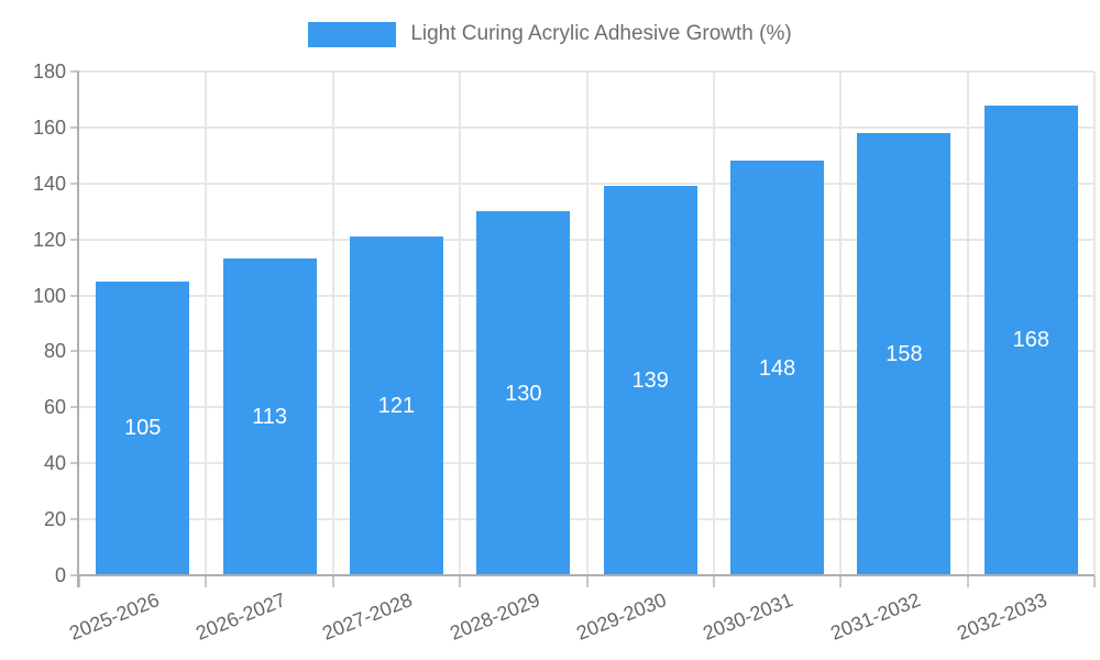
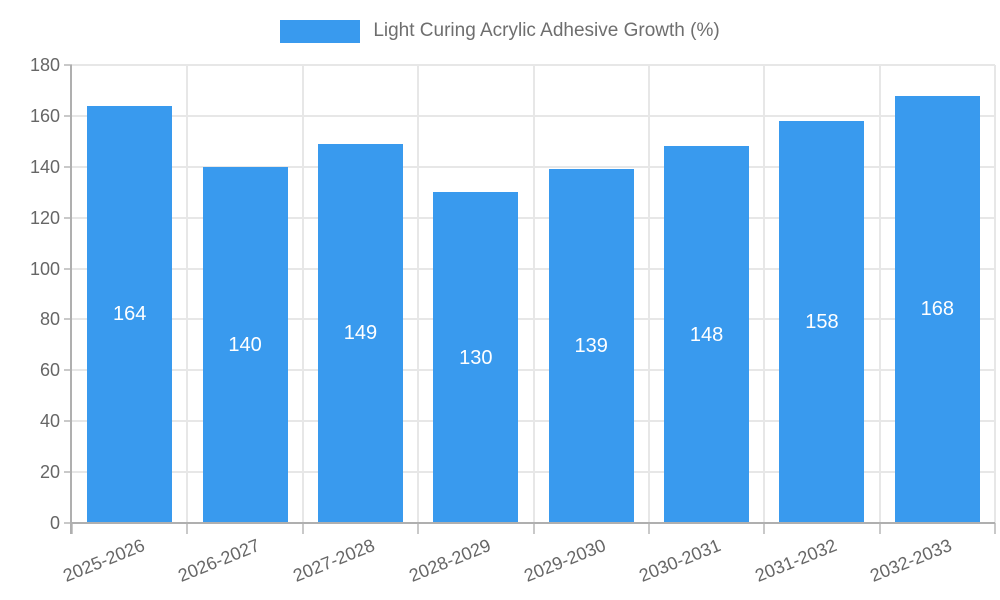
2025-2026: 105 -> 164
2026-2027: 113 -> 140
2027-2028: 121 -> 149
